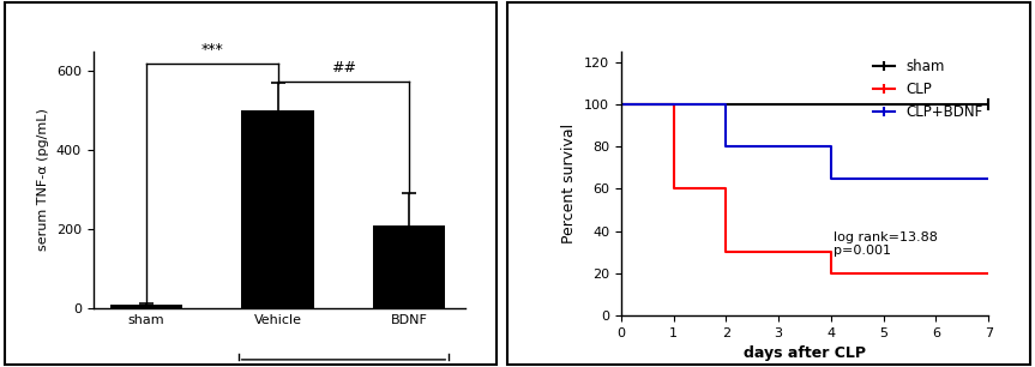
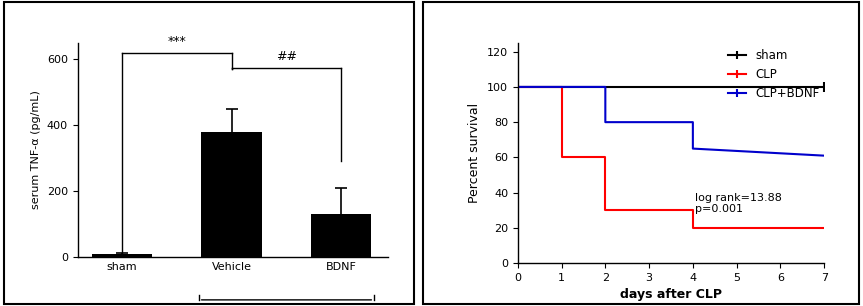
Vehicle: 500 -> 380
BDNF: 210 -> 130
CLP+BDNF/7: 65 -> 61
